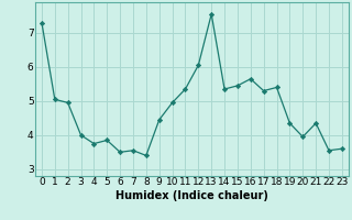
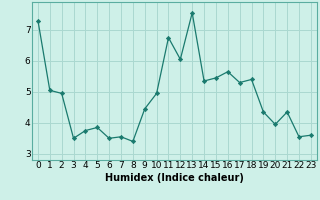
3: 4.00 -> 3.50
11: 5.35 -> 6.75
